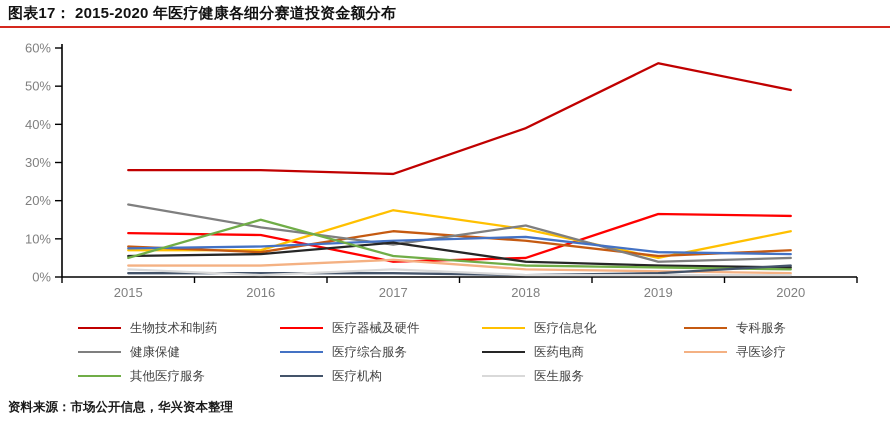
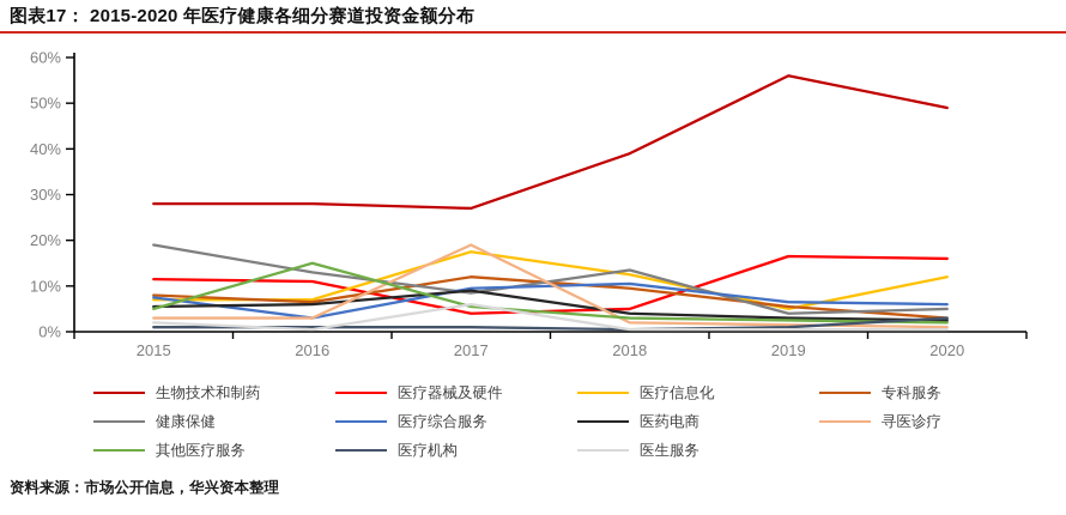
医疗综合服务/2016: 8% -> 3%
寻医诊疗/2017: 4% -> 19%
医生服务/2017: 2% -> 6%
专科服务/2020: 7% -> 3%
